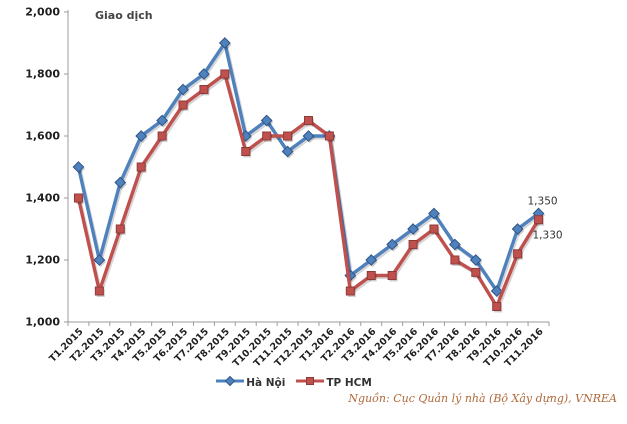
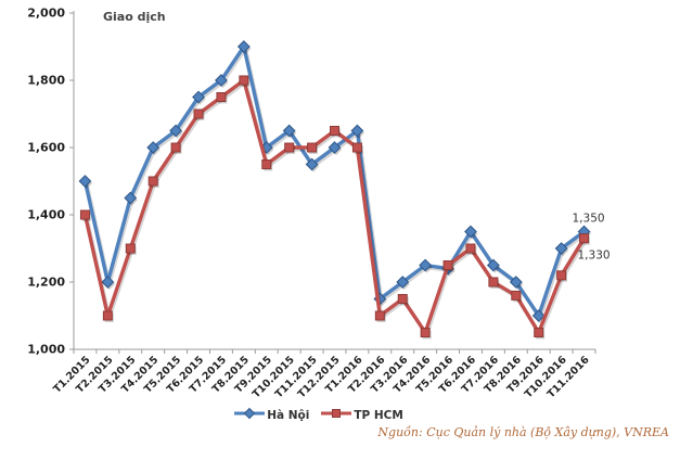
Hà Nội/T1.2016: 1600 -> 1650
TP HCM/T4.2016: 1150 -> 1050
Hà Nội/T5.2016: 1300 -> 1240
